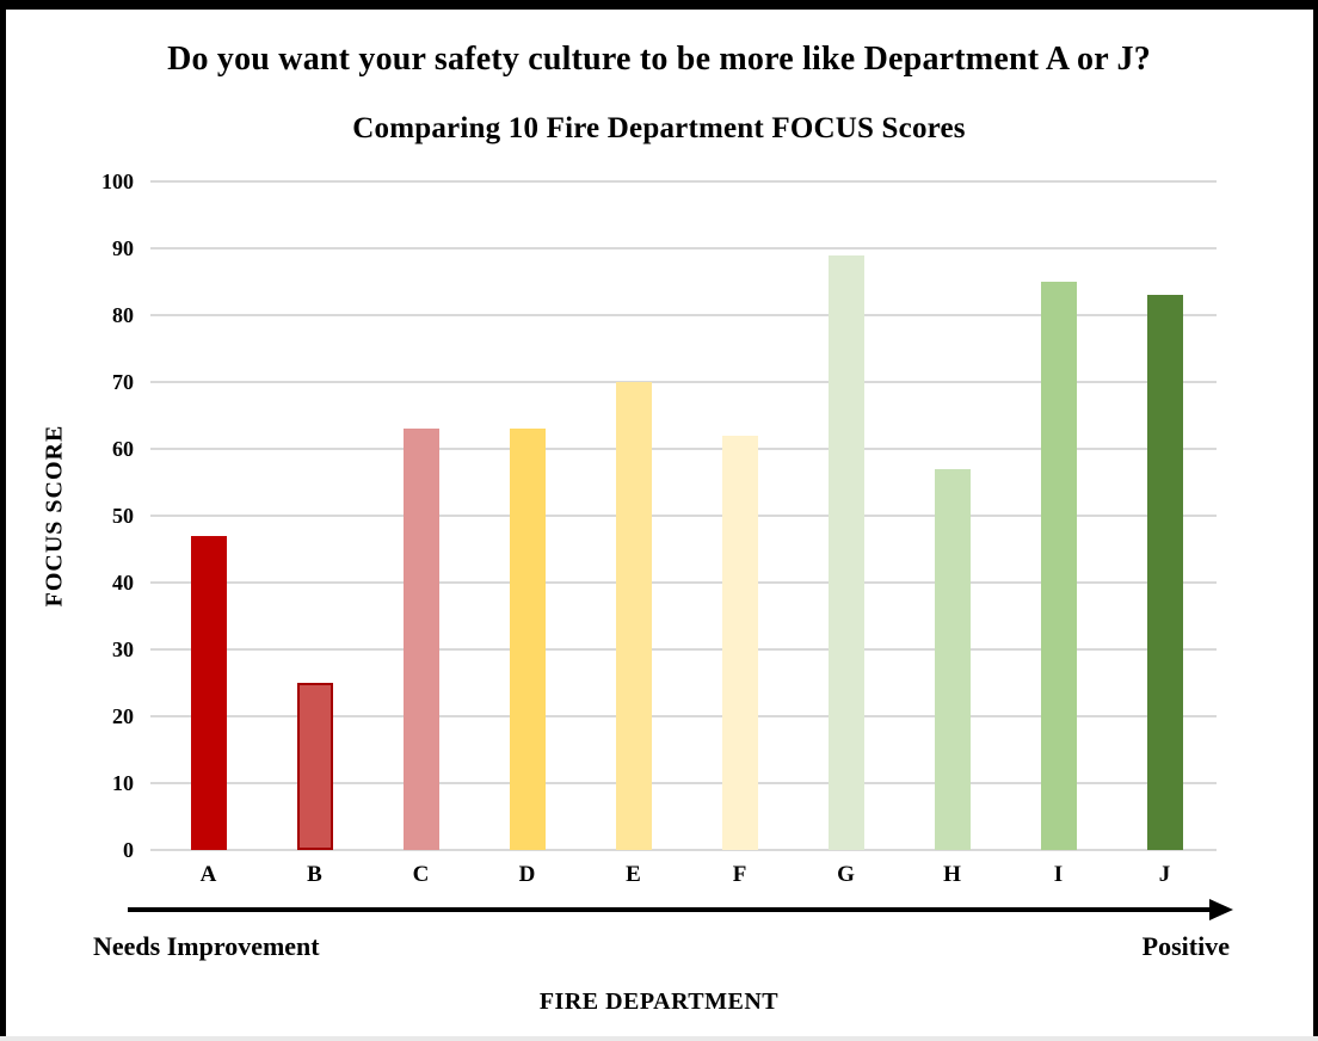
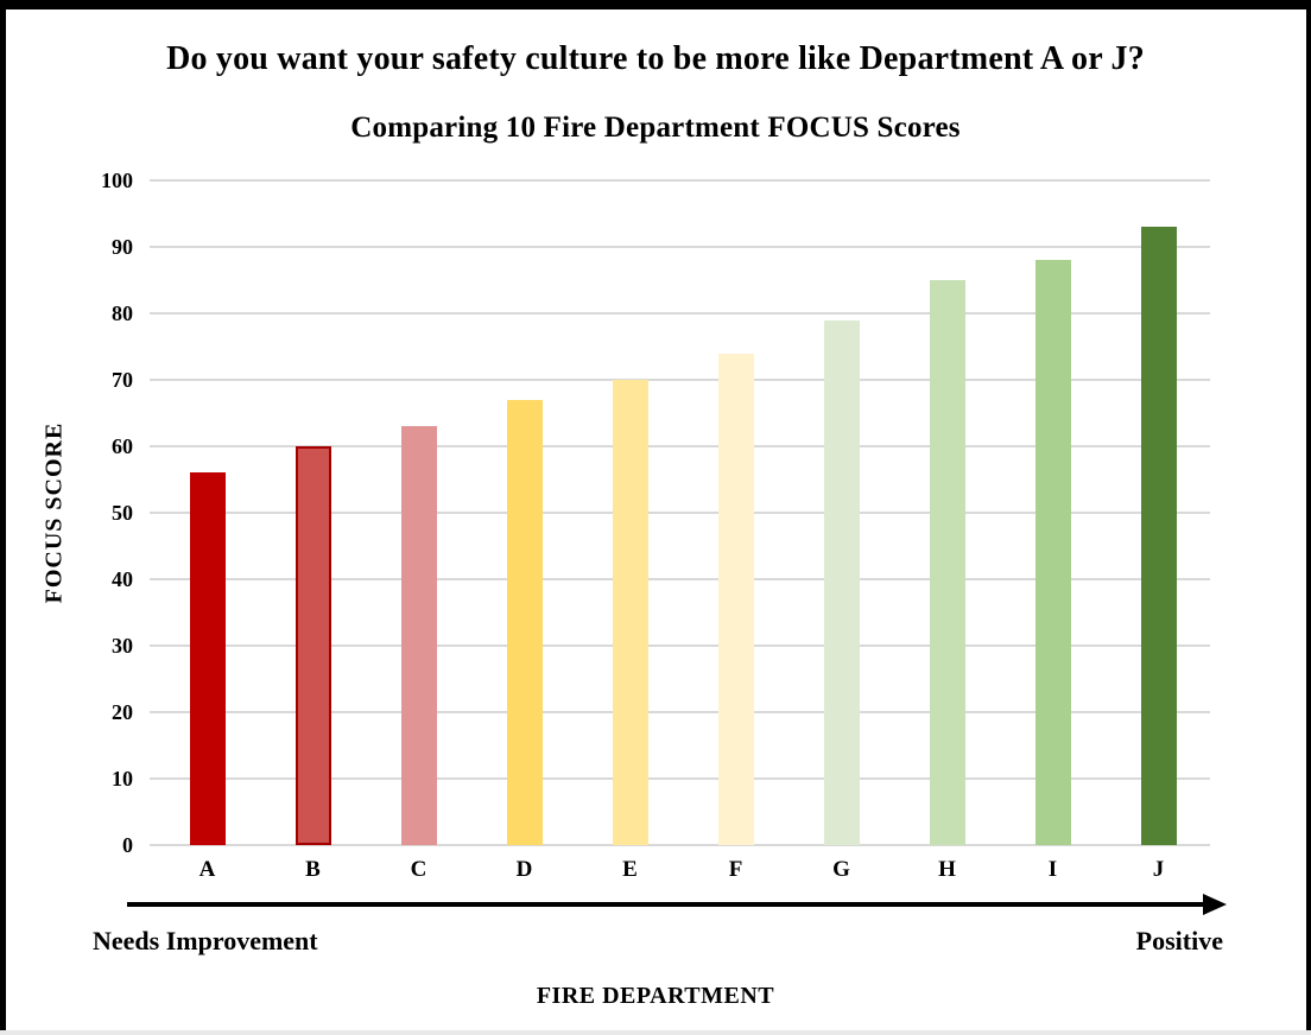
A: 47 -> 56
B: 25 -> 60
D: 63 -> 67
F: 62 -> 74
G: 89 -> 79
H: 57 -> 85
I: 85 -> 88
J: 83 -> 93
